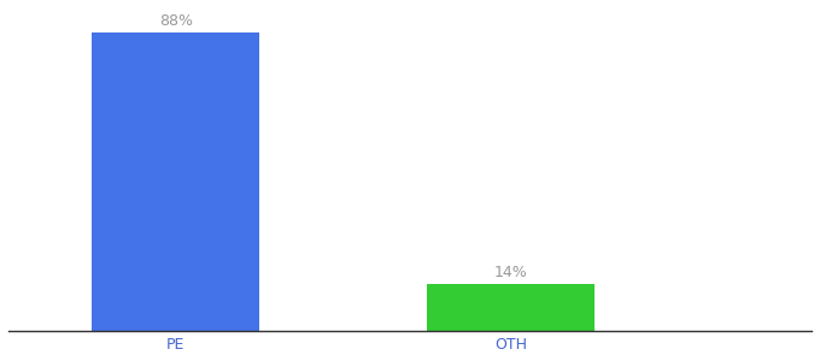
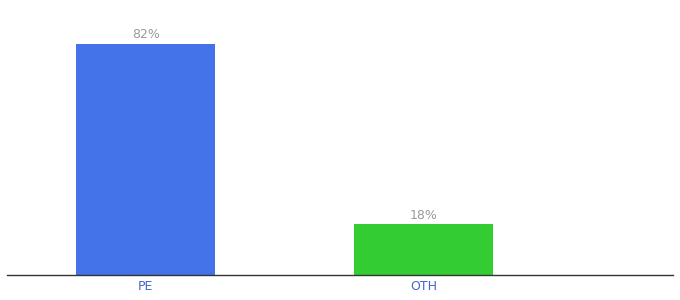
PE: 88% -> 82%
OTH: 14% -> 18%
